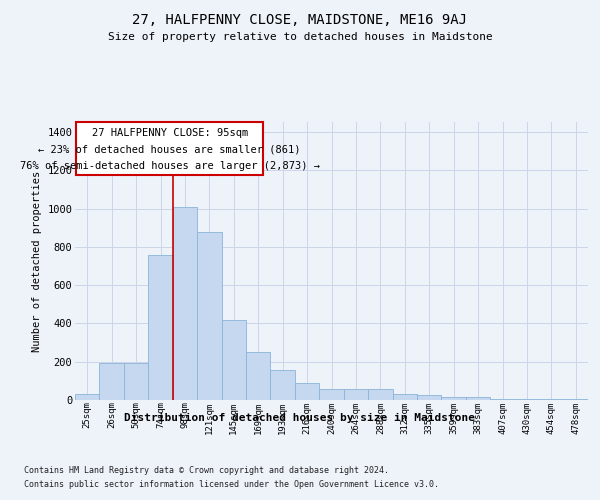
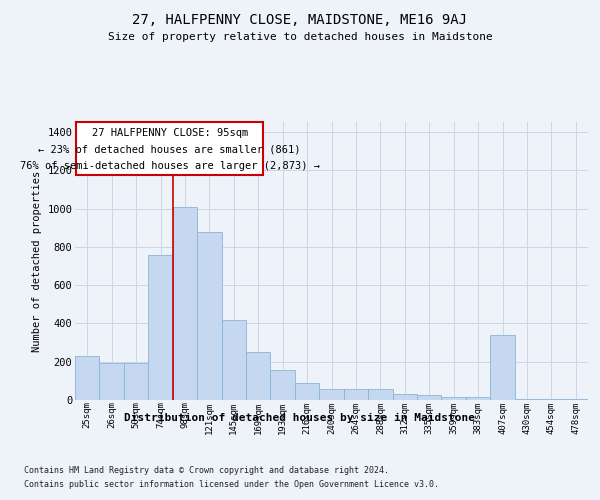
25sqm: 30 -> 230
407sqm: 0 -> 340
